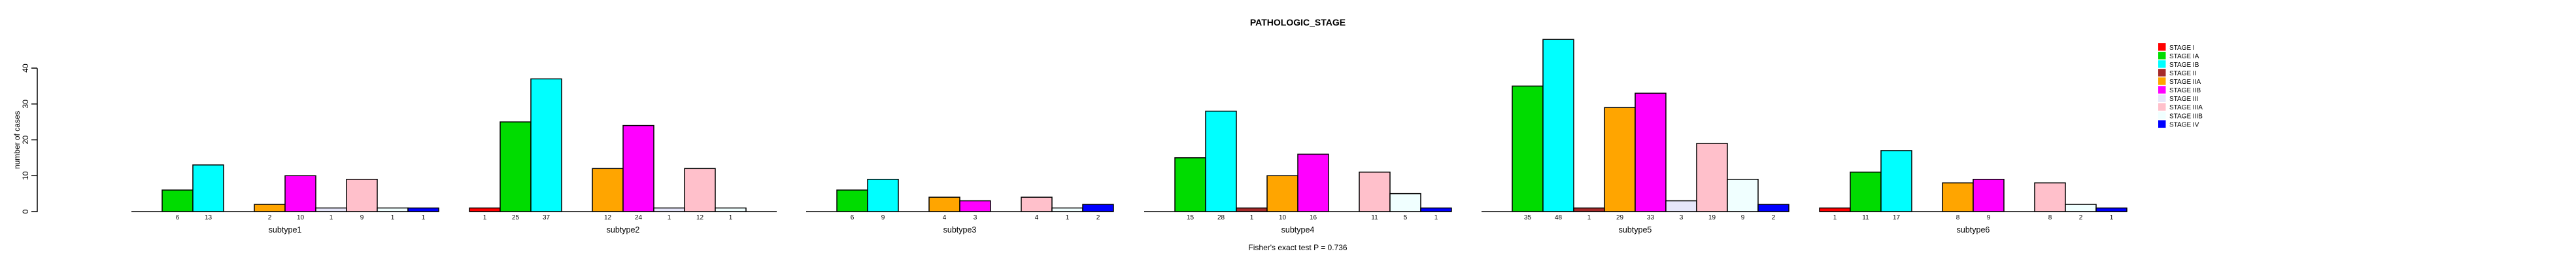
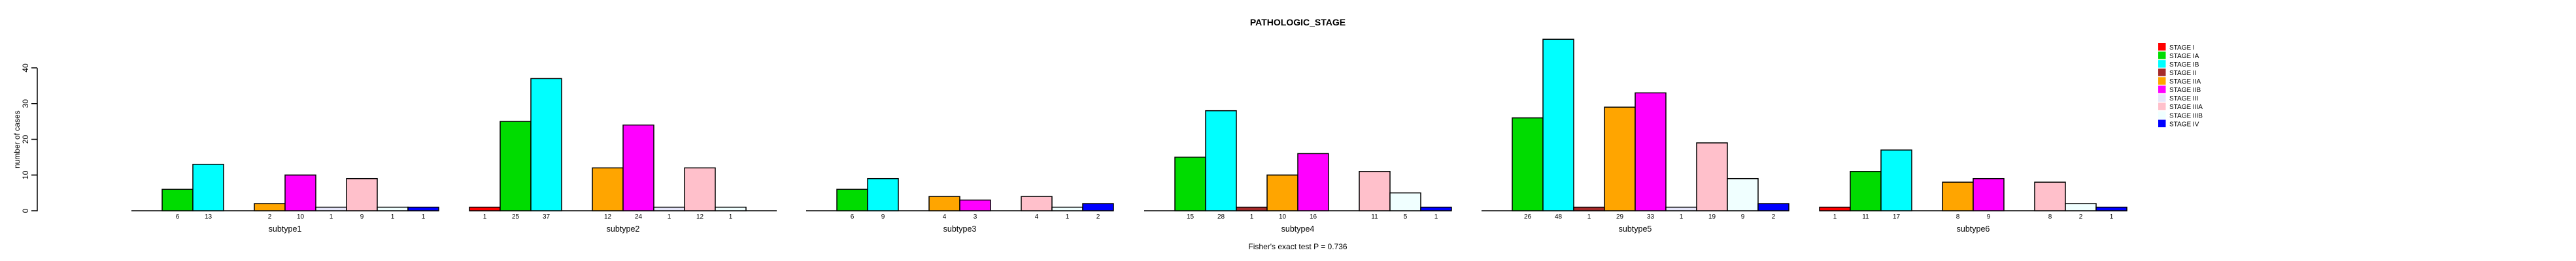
STAGE IA/subtype5: 35 -> 26
STAGE III/subtype5: 3 -> 1
